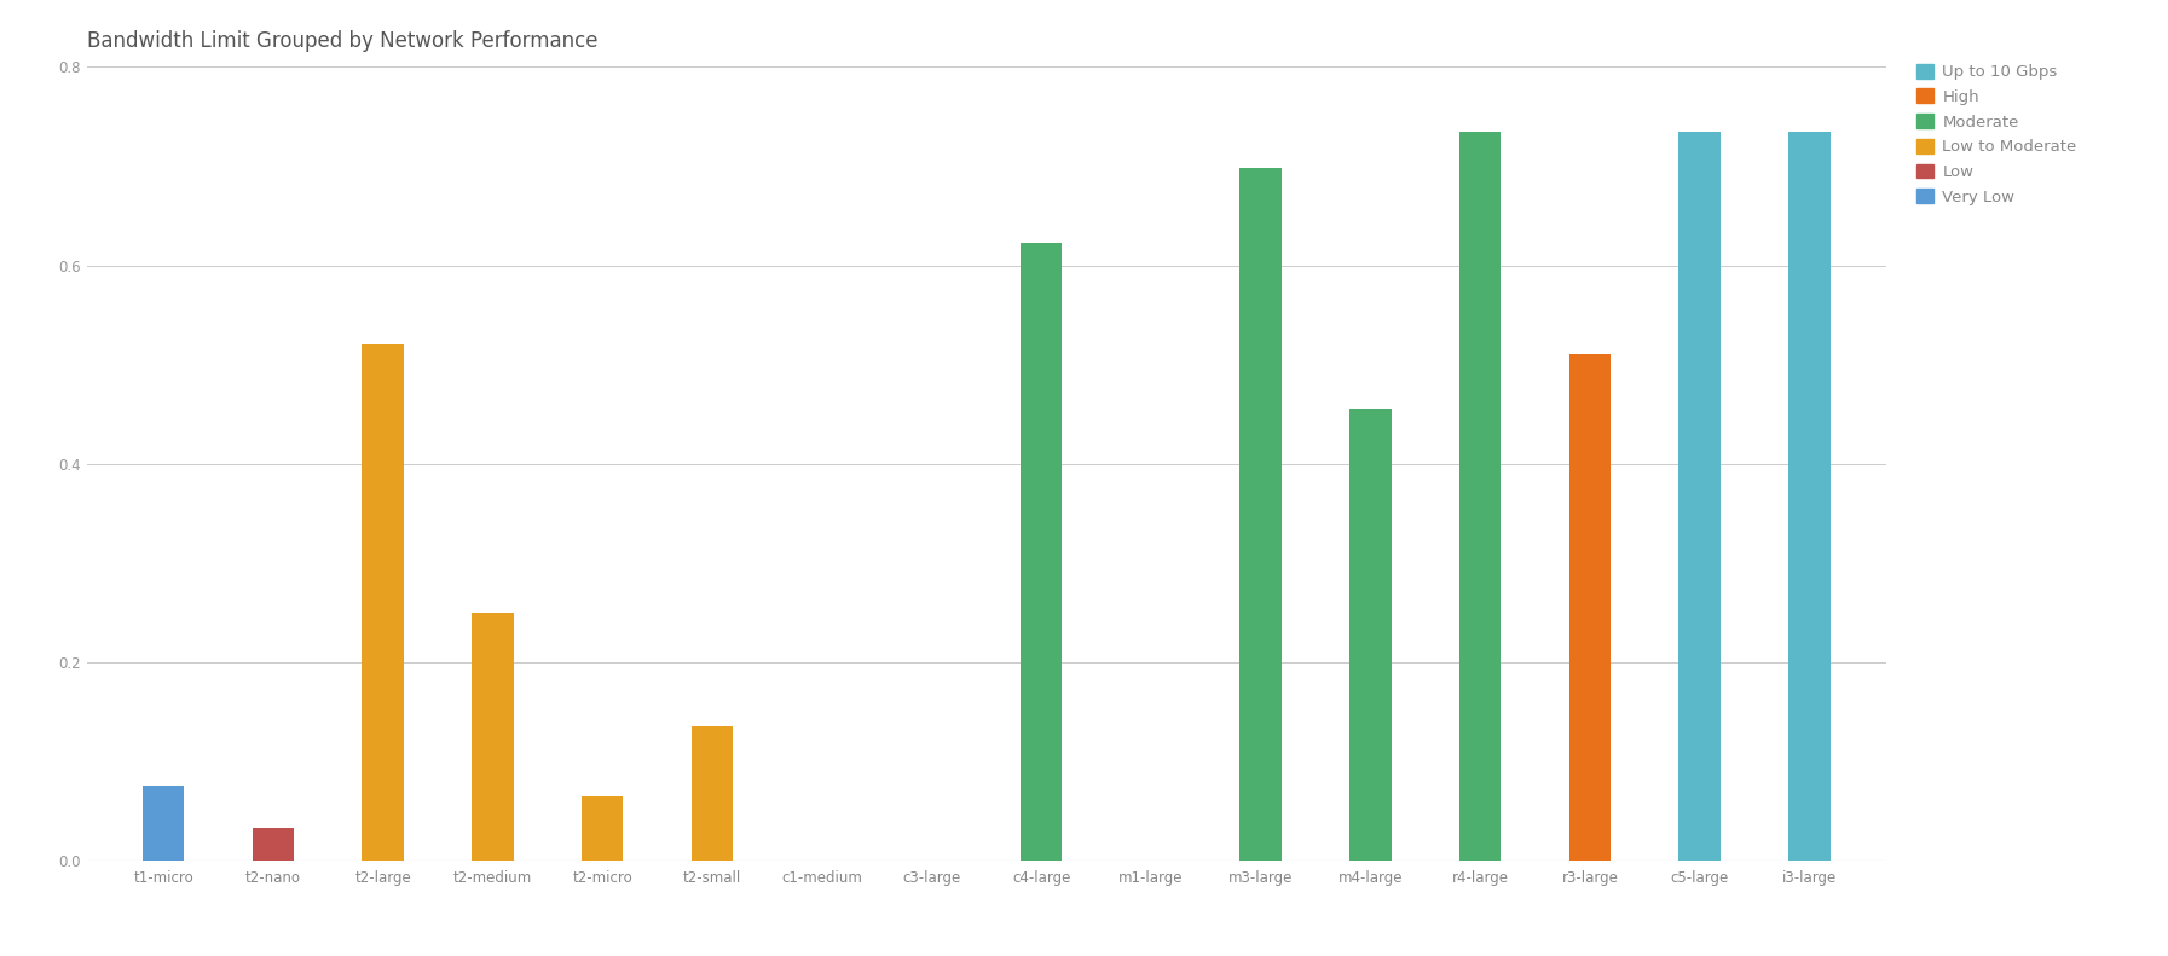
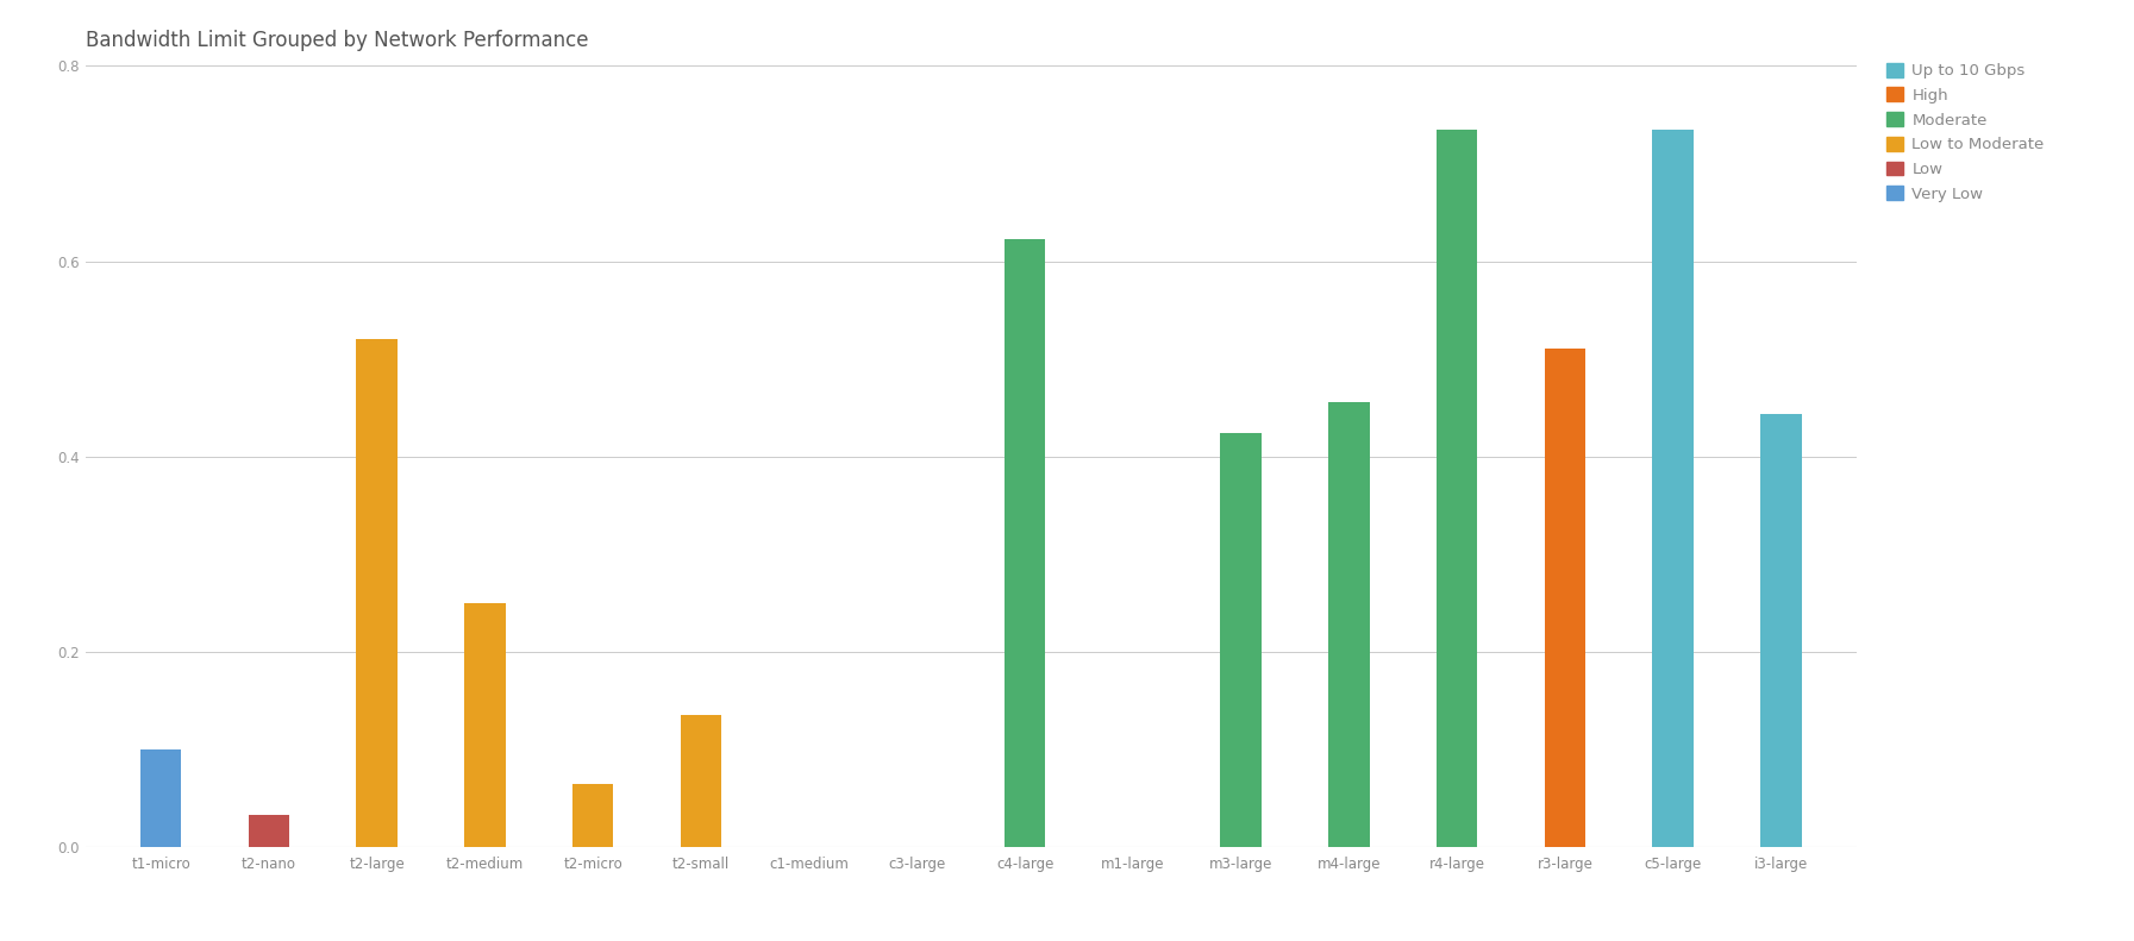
t1-micro: 0.075 -> 0.100
m3-large: 0.698 -> 0.424
i3-large: 0.735 -> 0.444
